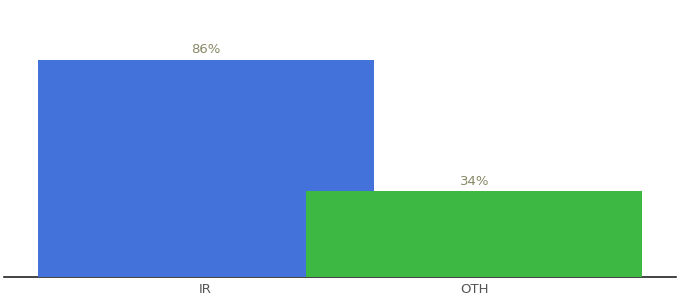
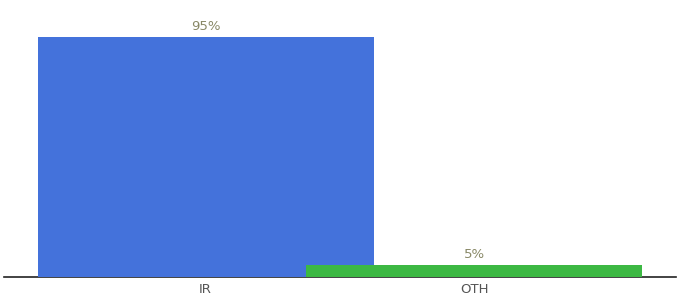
IR: 86% -> 95%
OTH: 34% -> 5%
